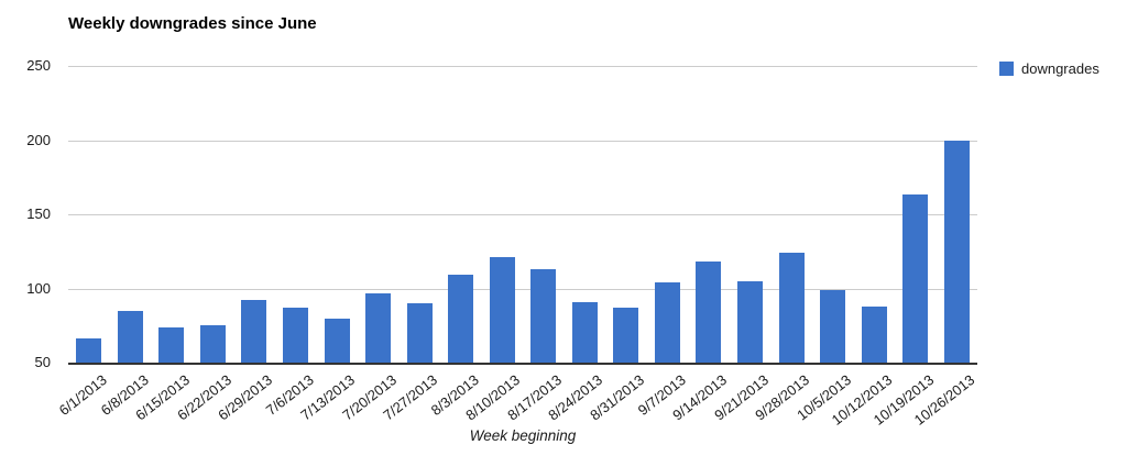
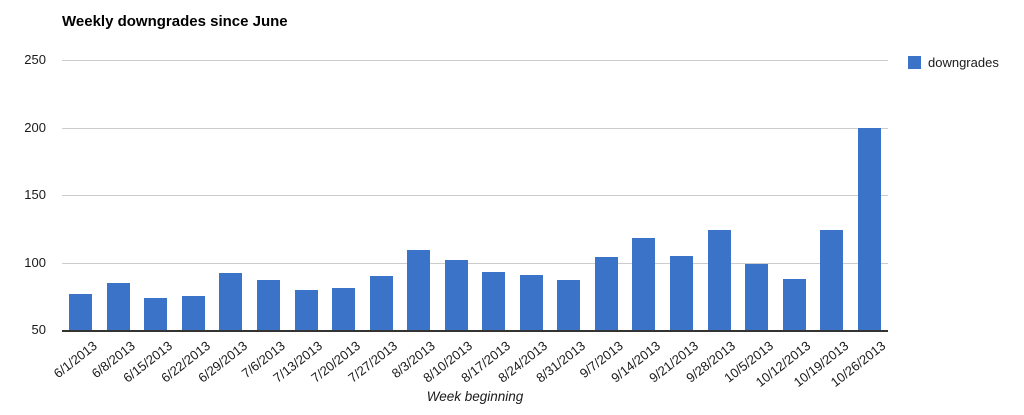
6/1/2013: 66 -> 77
7/20/2013: 97 -> 81
8/10/2013: 121 -> 102
8/17/2013: 113 -> 93
10/19/2013: 163 -> 124
